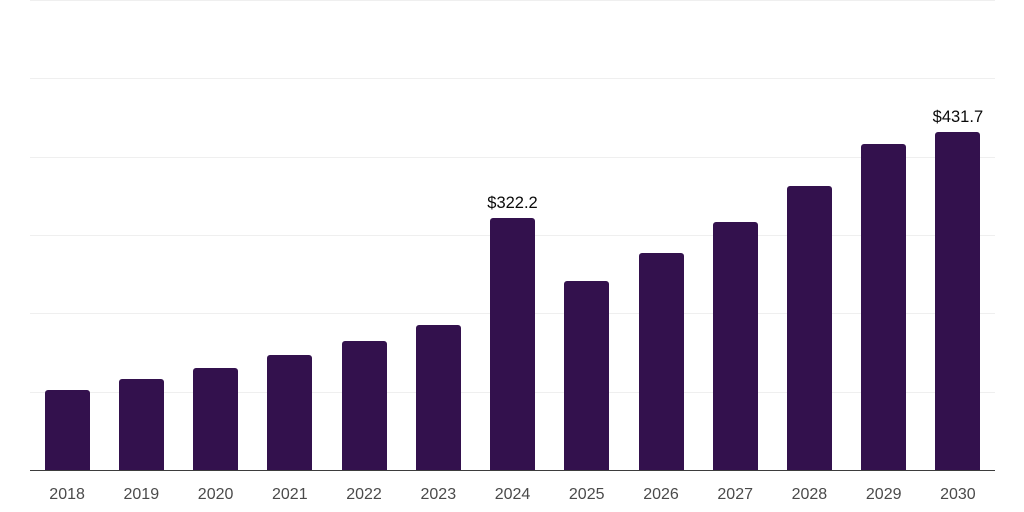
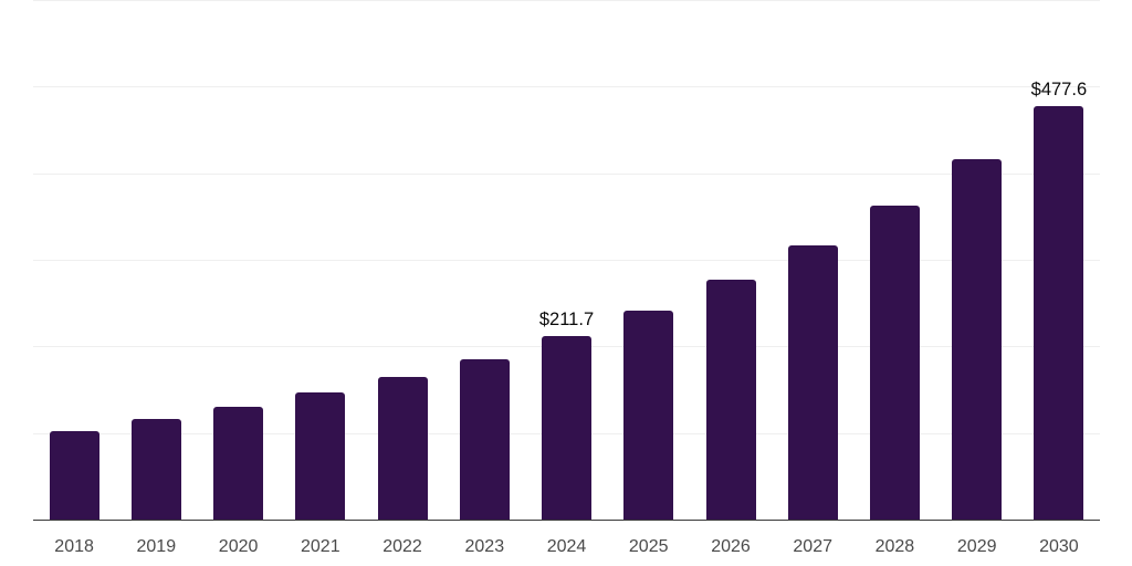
2024: $322.2 -> $211.7
2030: $431.7 -> $477.6
